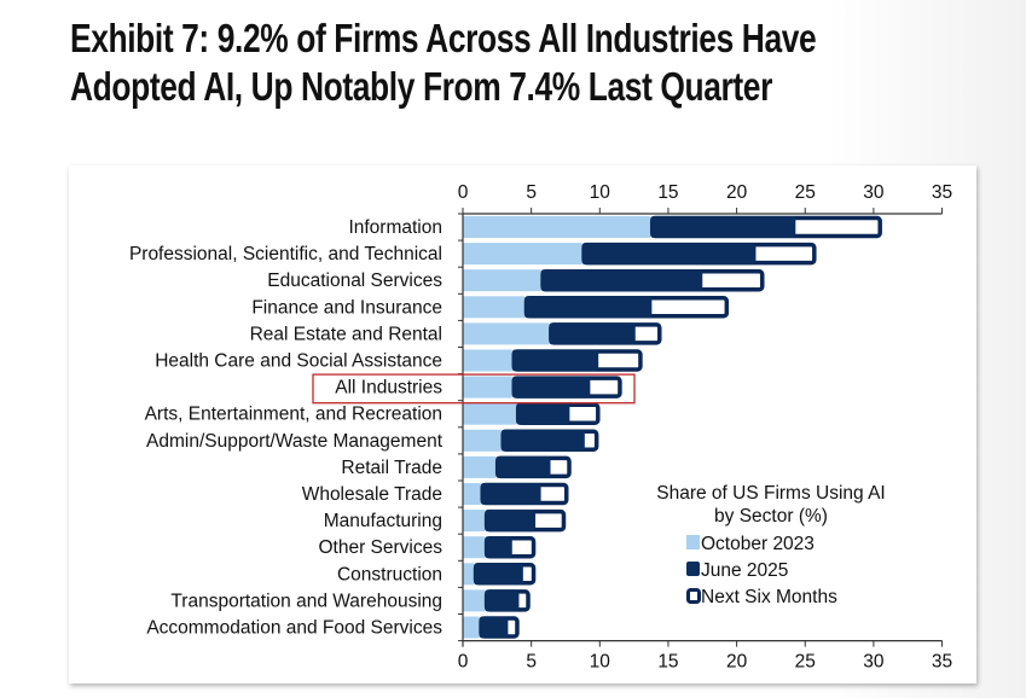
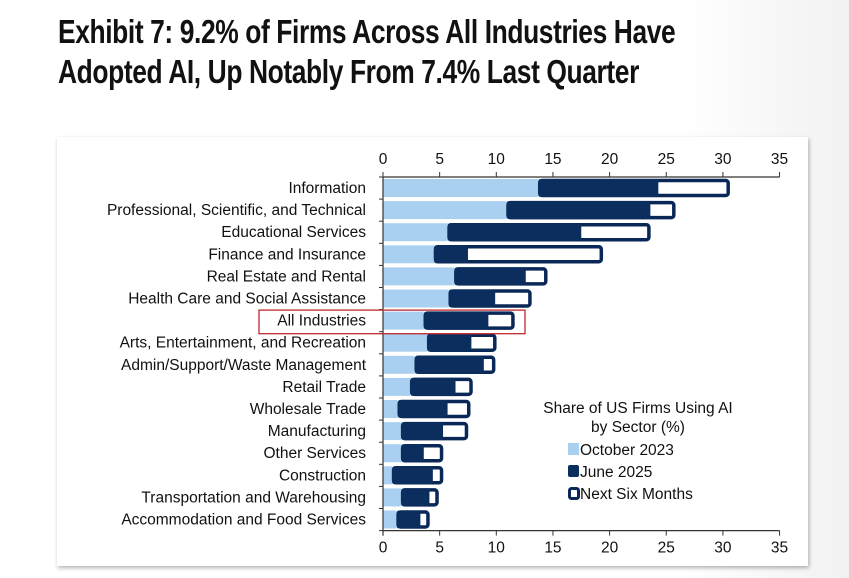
October 2023/Professional, Scientific, and Technical: 8.7 -> 10.9
June 2025/Professional, Scientific, and Technical: 21.4 -> 23.6
Next Six Months/Educational Services: 22.0 -> 23.6
June 2025/Finance and Insurance: 13.8 -> 7.5
October 2023/Health Care and Social Assistance: 3.6 -> 5.8
